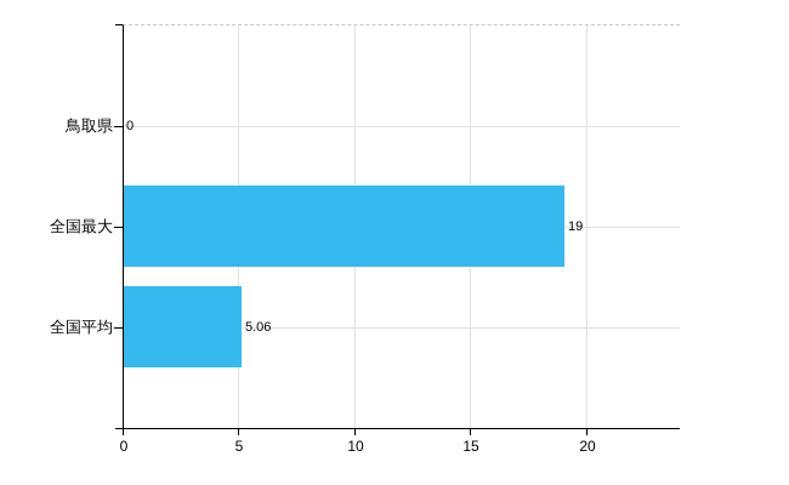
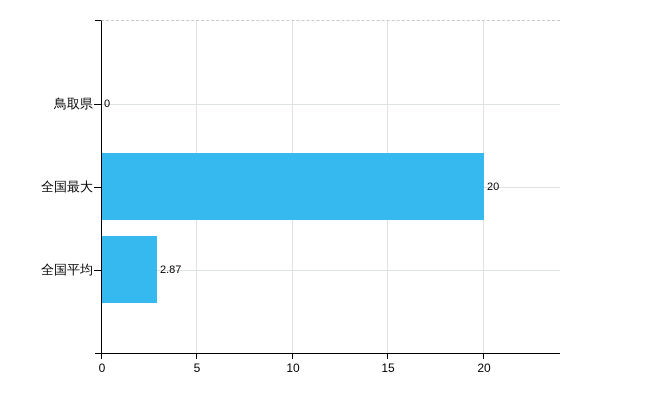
全国最大: 19 -> 20
全国平均: 5.06 -> 2.87
